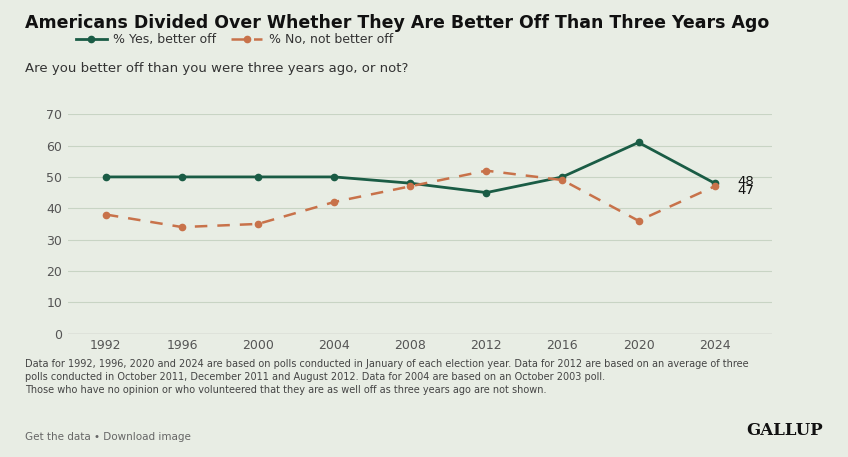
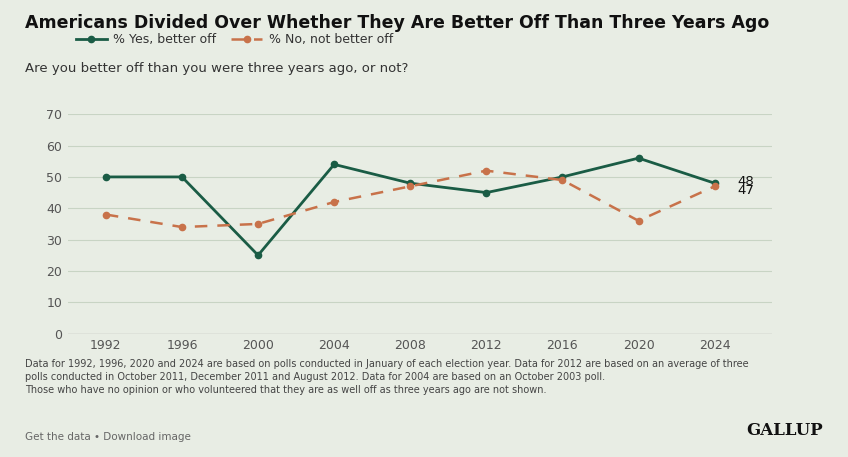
% Yes, better off/2000: 50 -> 25
% Yes, better off/2004: 50 -> 54
% Yes, better off/2020: 61 -> 56
